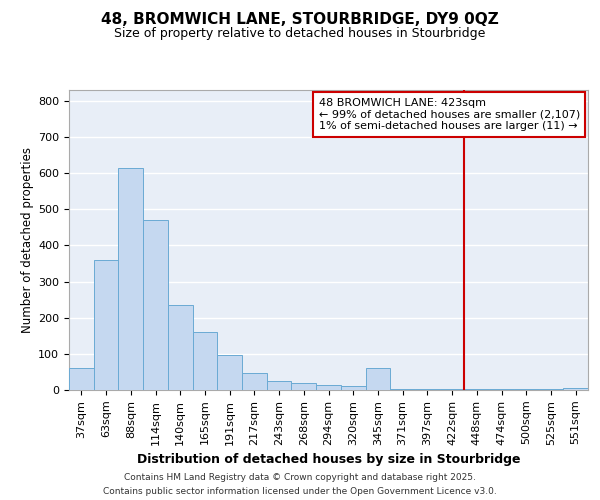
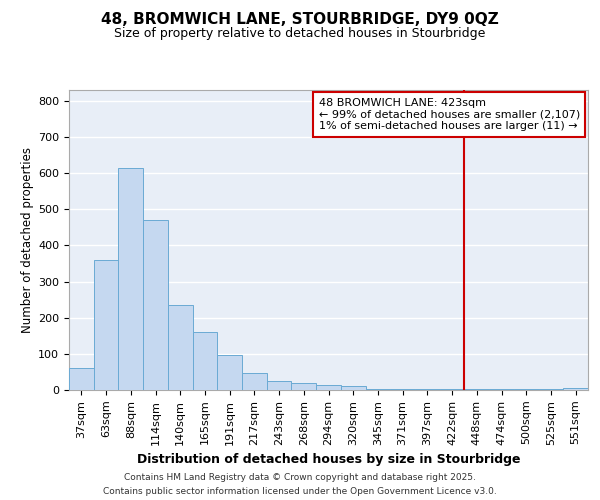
345sqm: 60 -> 3
